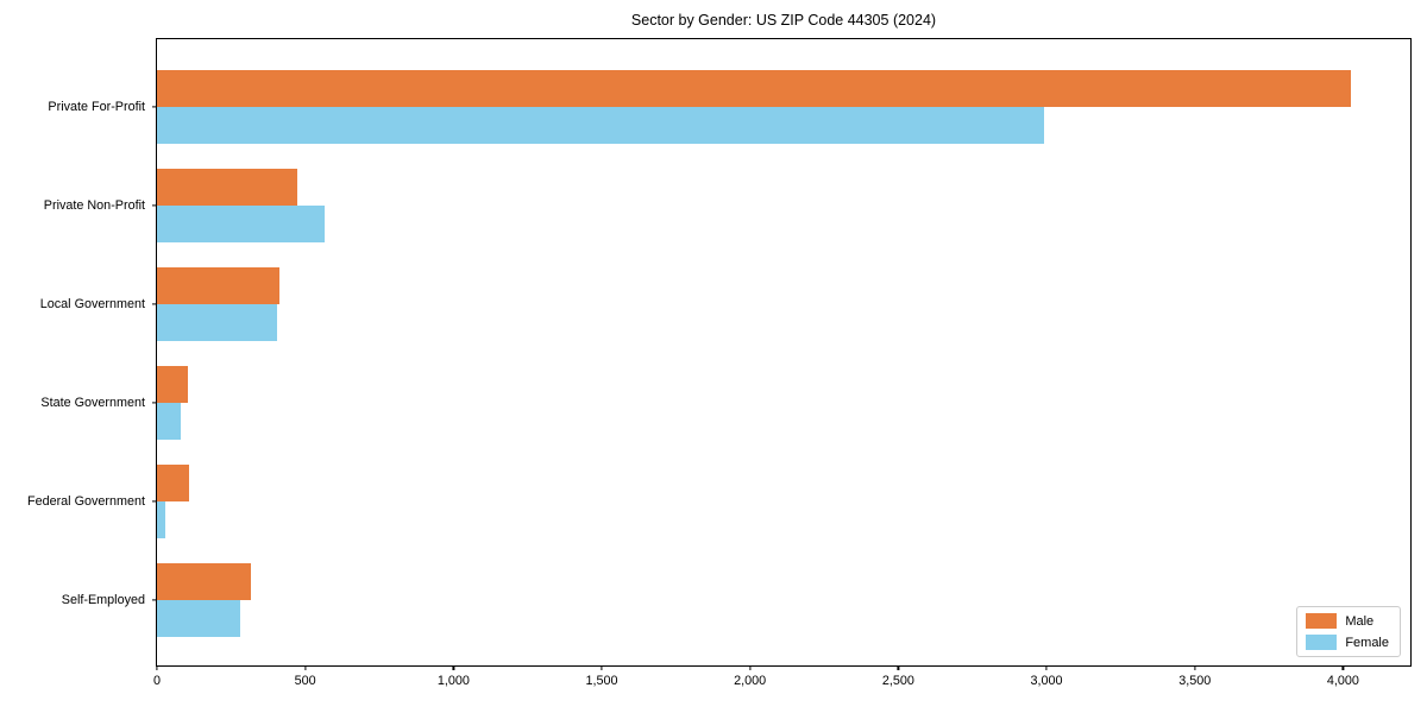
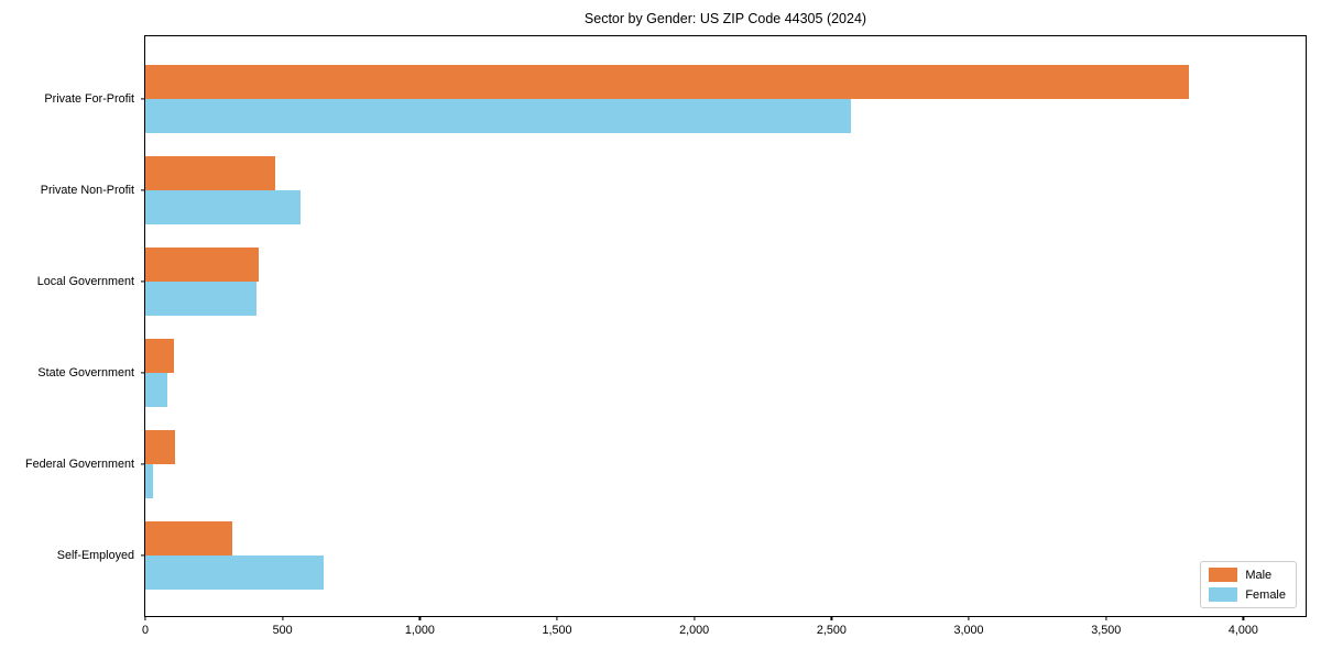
Male/Private For-Profit: 4020 -> 3800
Female/Private For-Profit: 2990 -> 2570
Female/Self-Employed: 280 -> 650
